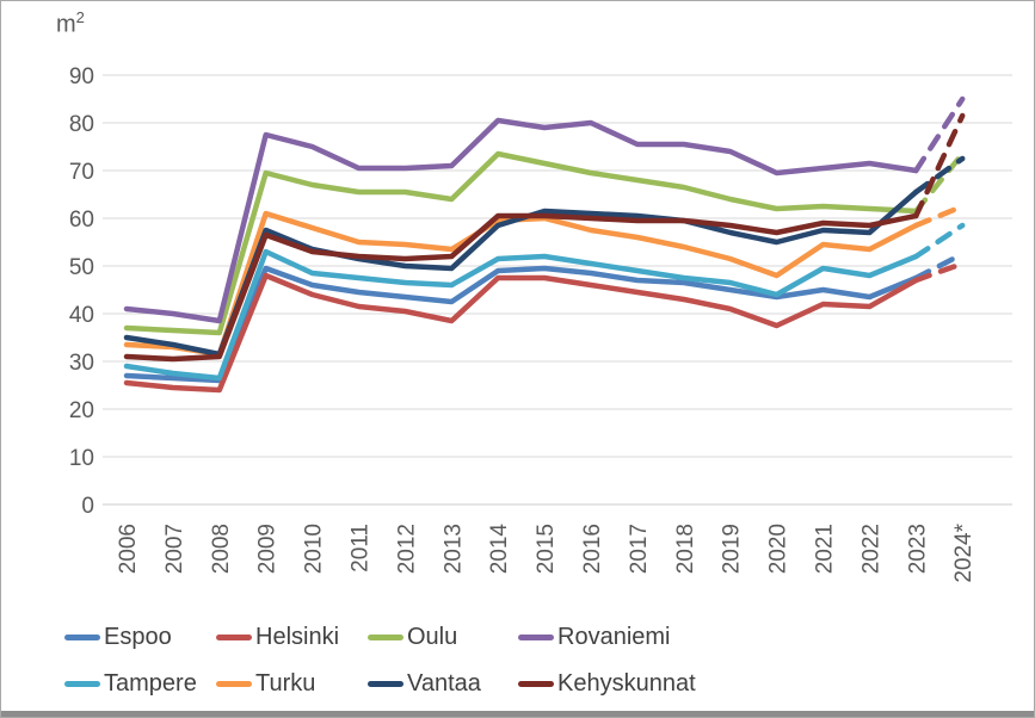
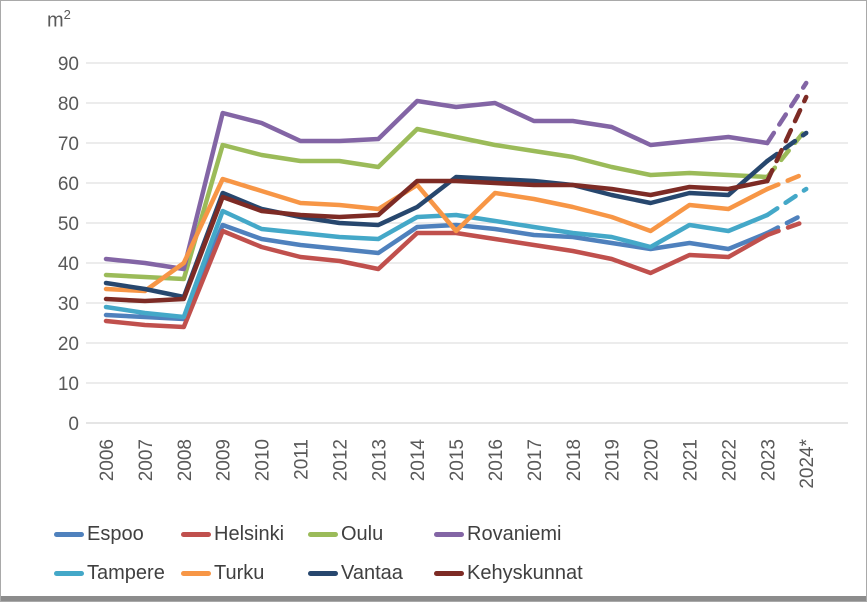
Turku/2008: 32 -> 40
Vantaa/2014: 58 -> 54
Turku/2015: 60 -> 48
